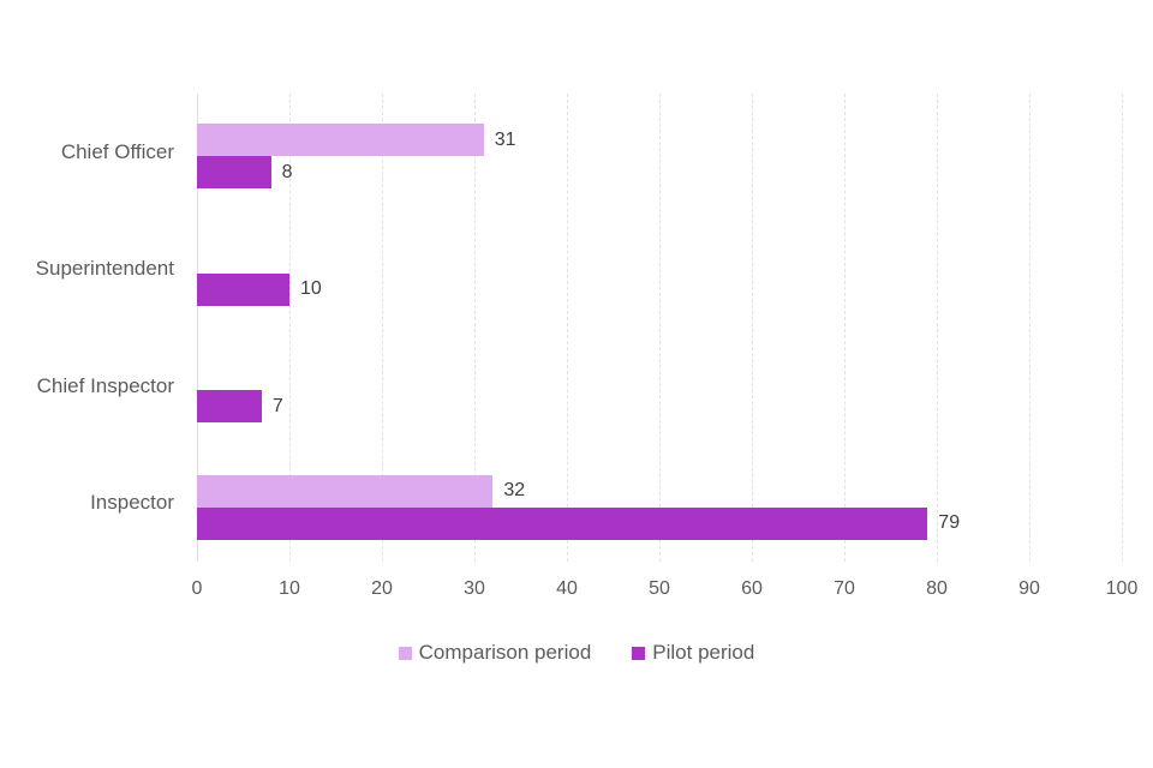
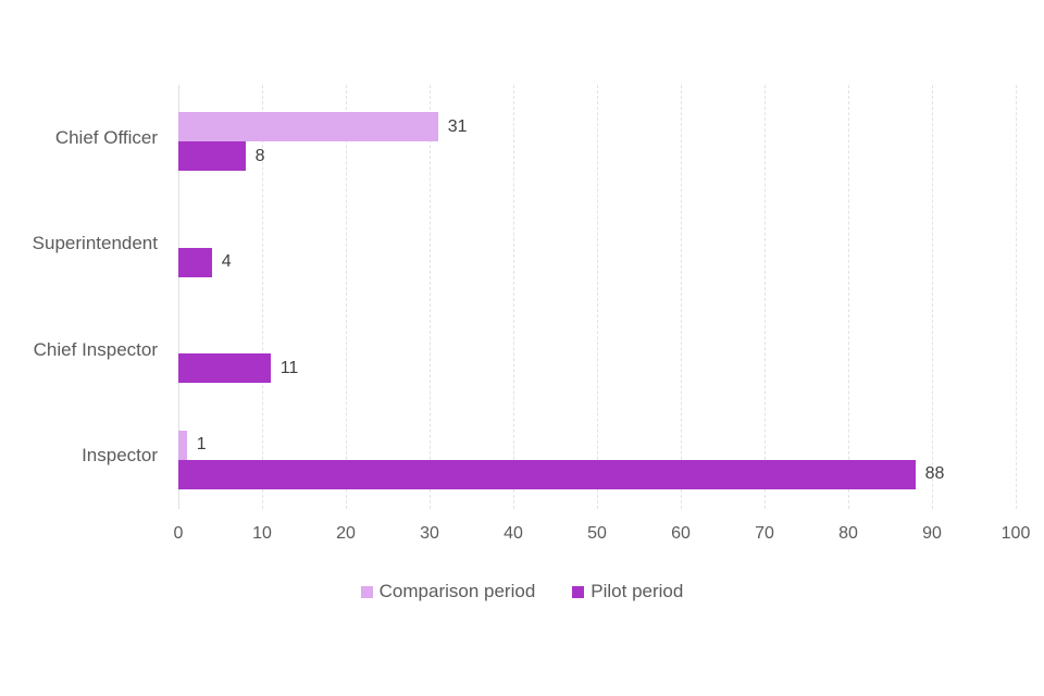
Pilot period/Superintendent: 10 -> 4
Pilot period/Chief Inspector: 7 -> 11
Comparison period/Inspector: 32 -> 1
Pilot period/Inspector: 79 -> 88
